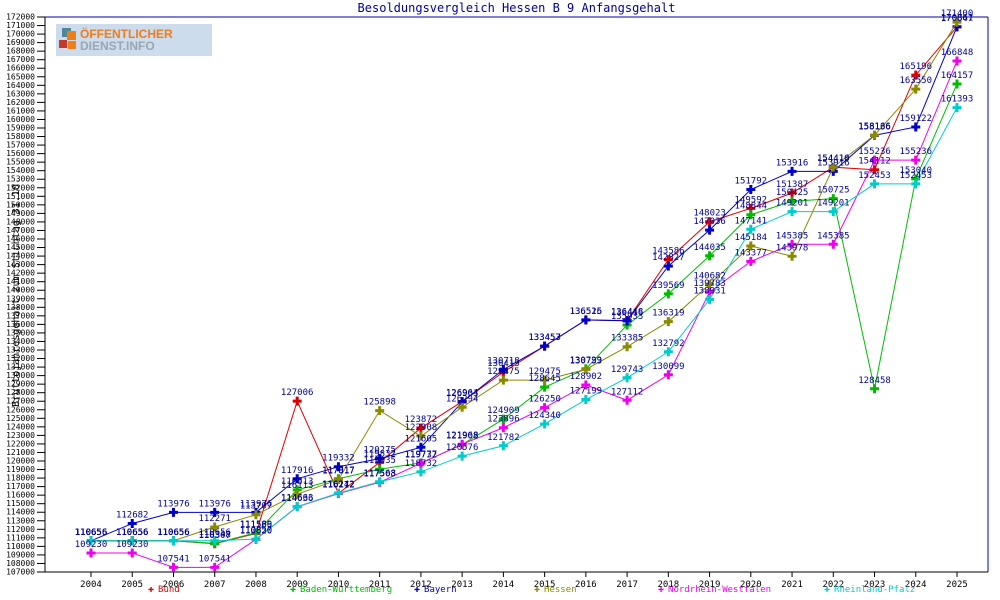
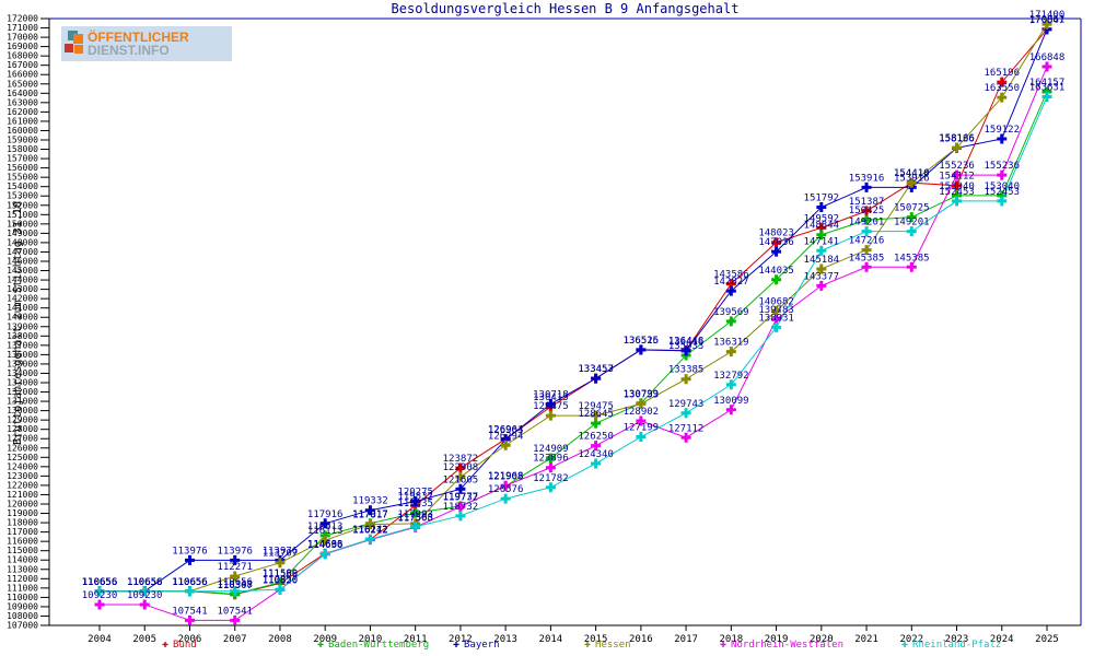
Bayern/2005: 112682 -> 110656
Bund/2009: 127006 -> 114696
Hessen/2011: 125898 -> 117903
Hessen/2021: 143978 -> 147216
Baden-Württemberg/2023: 128458 -> 153040
Rheinland-Pfalz/2025: 161393 -> 163631
